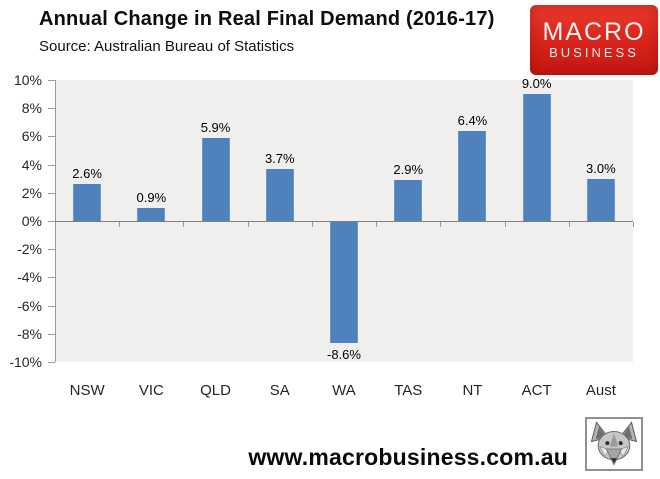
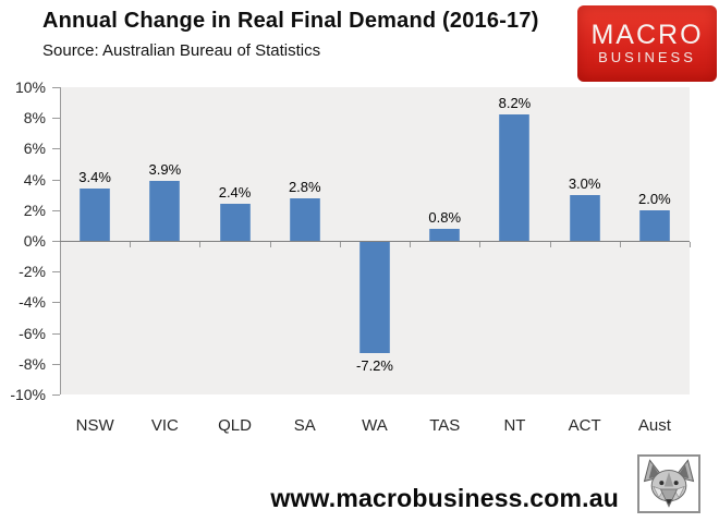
NSW: 2.6% -> 3.4%
VIC: 0.9% -> 3.9%
QLD: 5.9% -> 2.4%
SA: 3.7% -> 2.8%
WA: -8.6% -> -7.2%
TAS: 2.9% -> 0.8%
NT: 6.4% -> 8.2%
ACT: 9.0% -> 3.0%
Aust: 3.0% -> 2.0%
